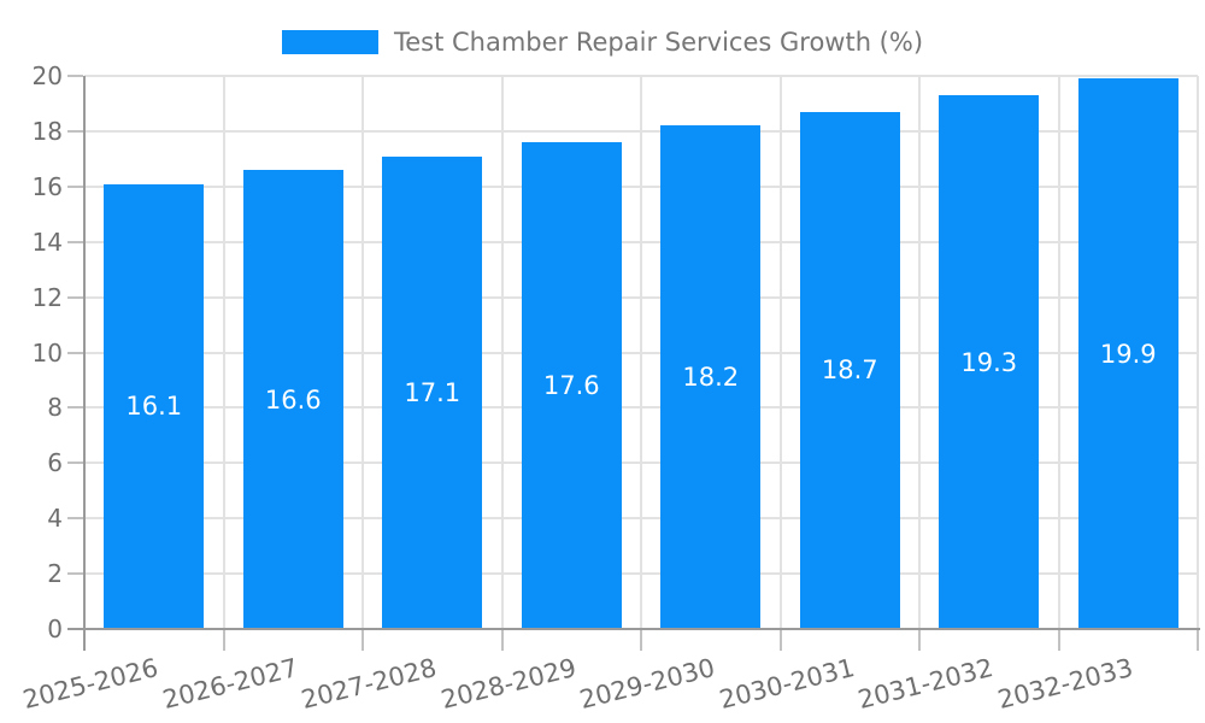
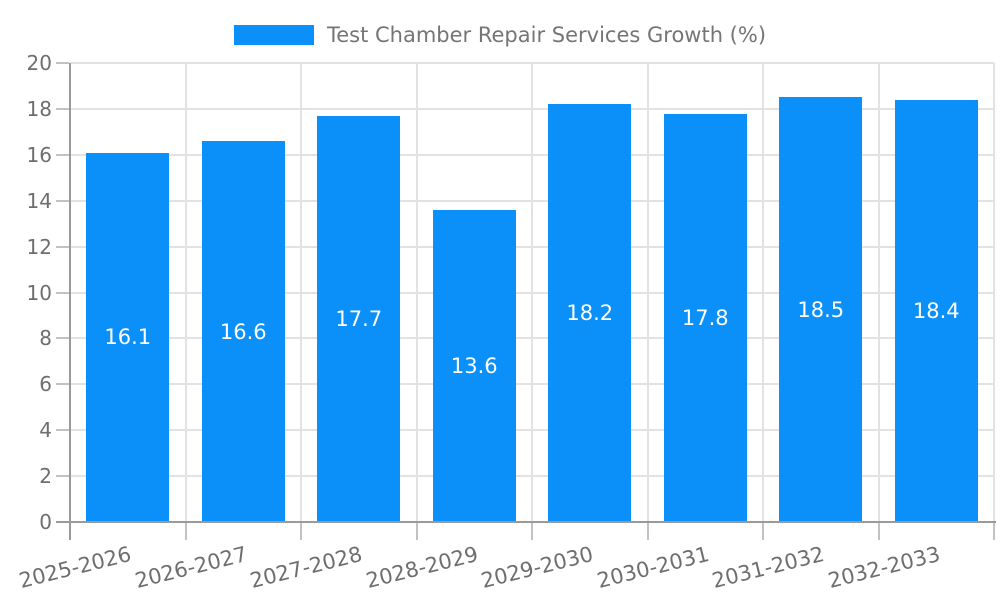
2027-2028: 17.1 -> 17.7
2028-2029: 17.6 -> 13.6
2030-2031: 18.7 -> 17.8
2031-2032: 19.3 -> 18.5
2032-2033: 19.9 -> 18.4
